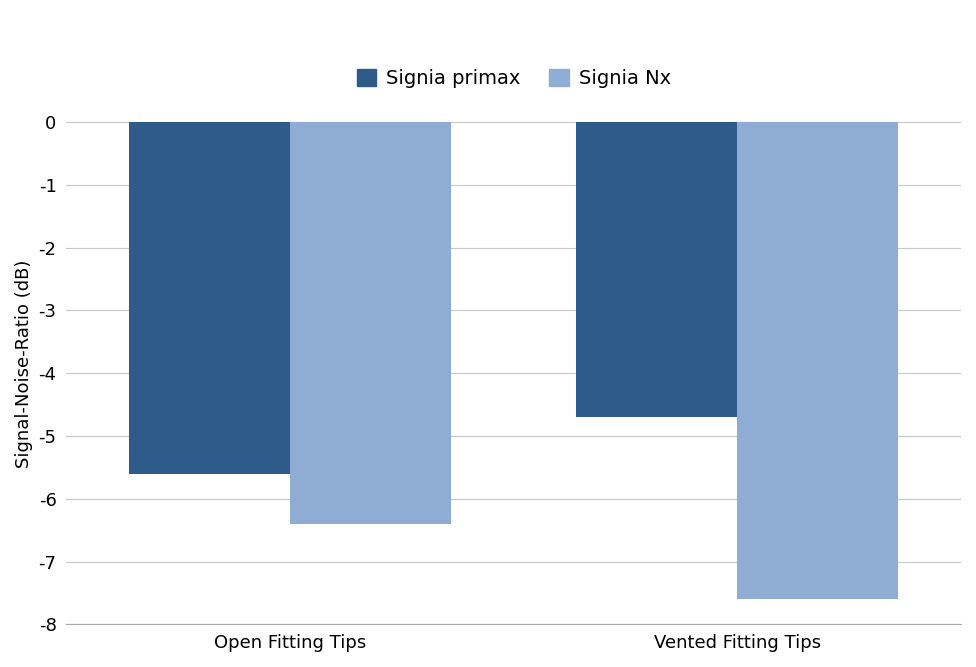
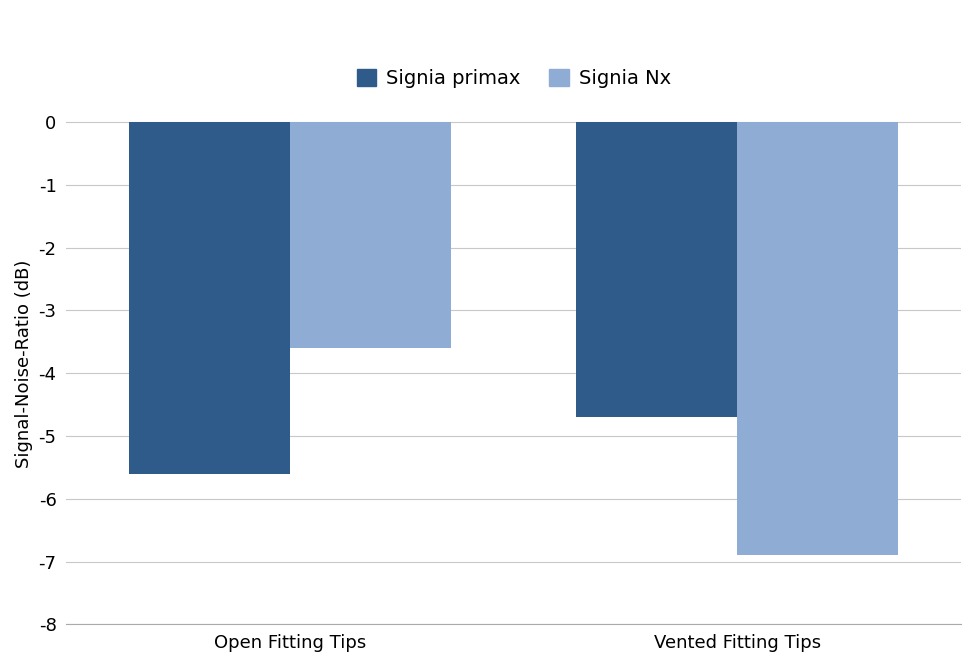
Signia Nx/Open Fitting Tips: -6.4 -> -3.6
Signia Nx/Vented Fitting Tips: -7.6 -> -6.9
